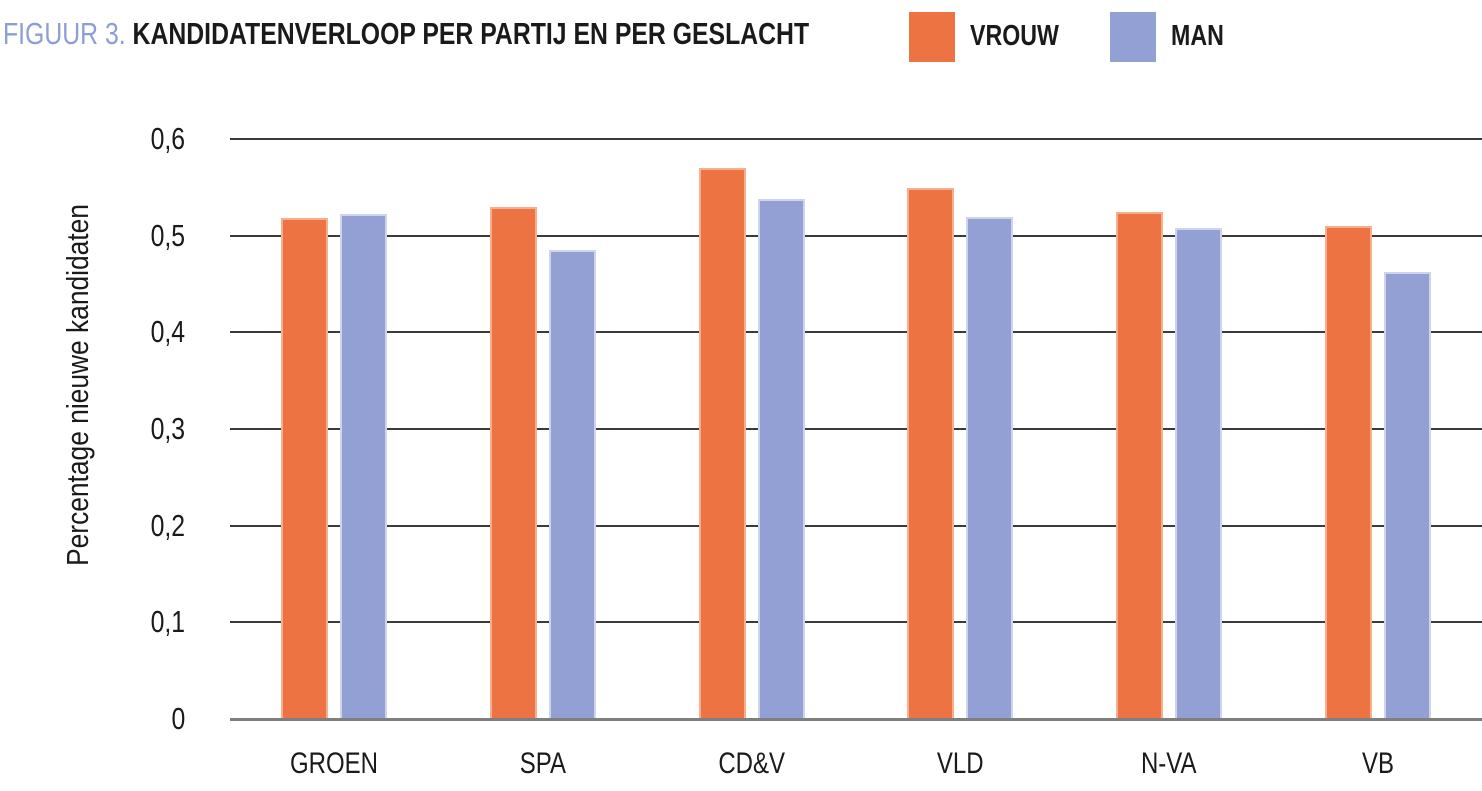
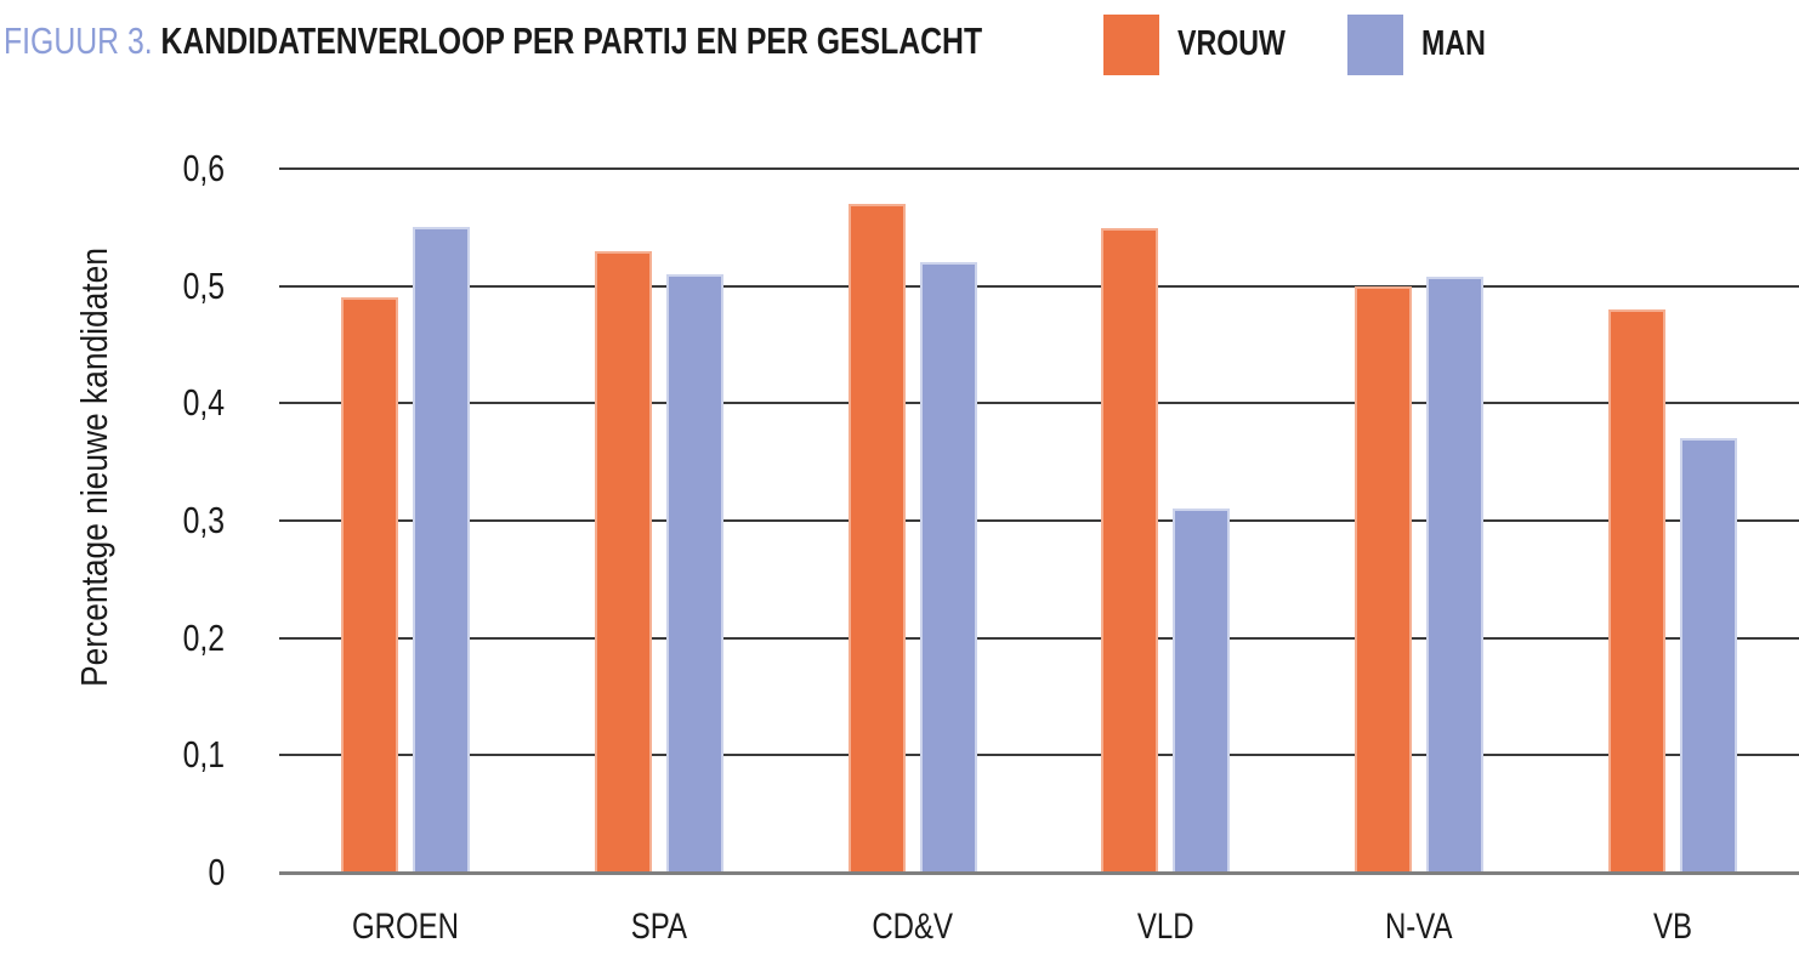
VROUW/GROEN: 0,52 -> 0,49
MAN/GROEN: 0,52 -> 0,55
MAN/SPA: 0,48 -> 0,51
MAN/CD&V: 0,54 -> 0,52
MAN/VLD: 0,52 -> 0,31
VROUW/N-VA: 0,53 -> 0,50
VROUW/VB: 0,51 -> 0,48
MAN/VB: 0,46 -> 0,37
